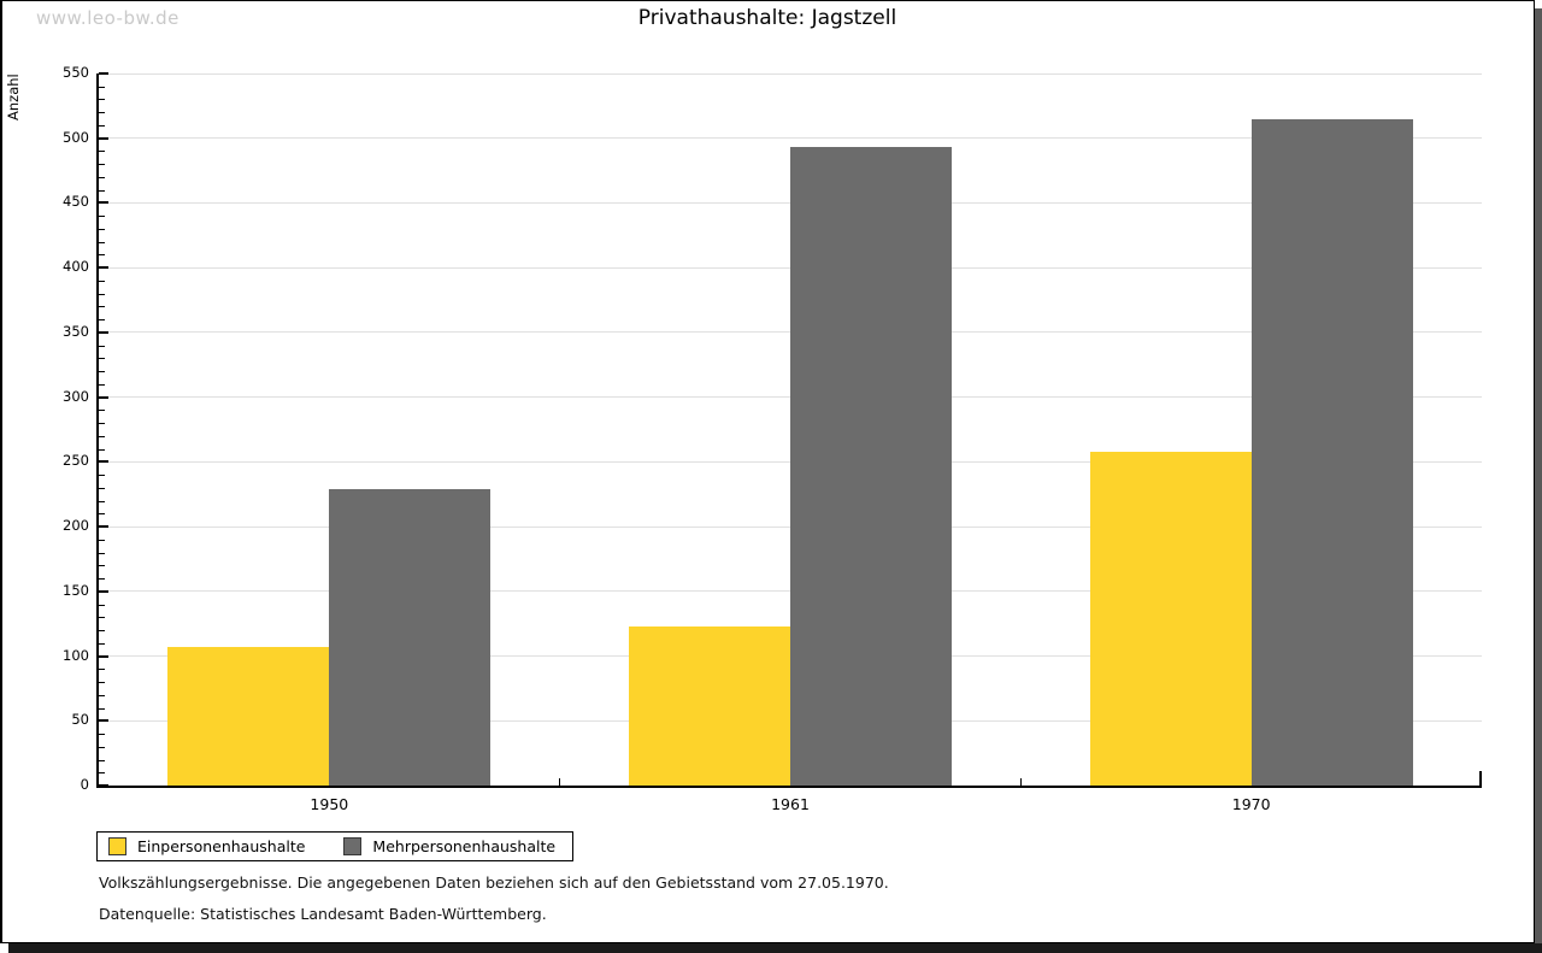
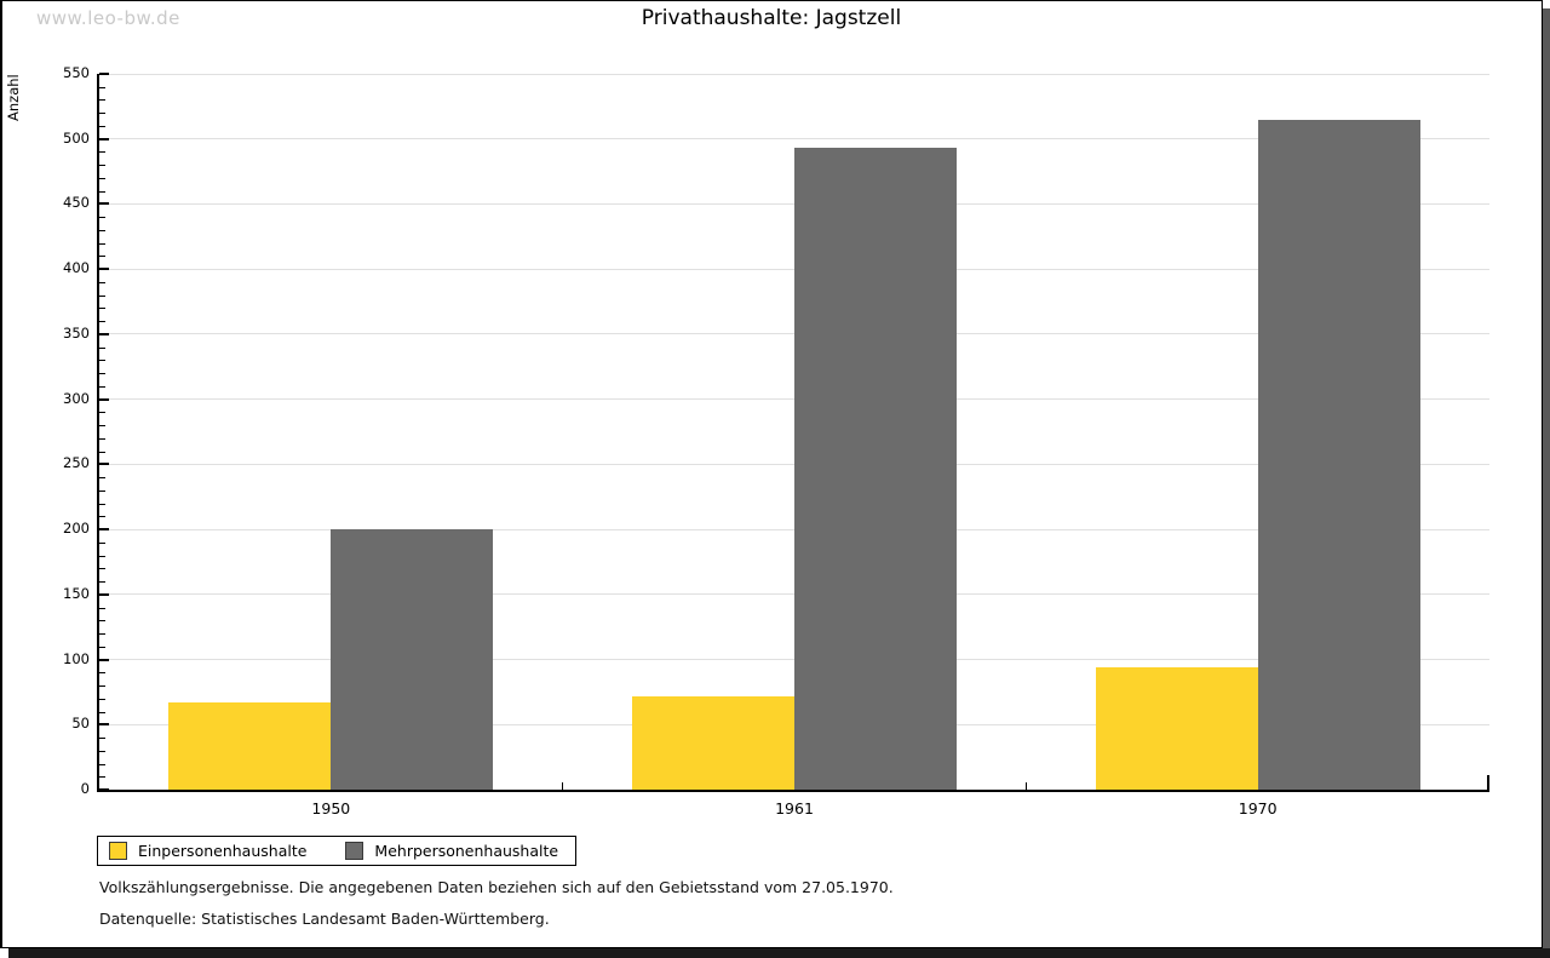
Einpersonenhaushalte/1950: 107 -> 67
Mehrpersonenhaushalte/1950: 229 -> 200
Einpersonenhaushalte/1961: 123 -> 72
Einpersonenhaushalte/1970: 258 -> 94
